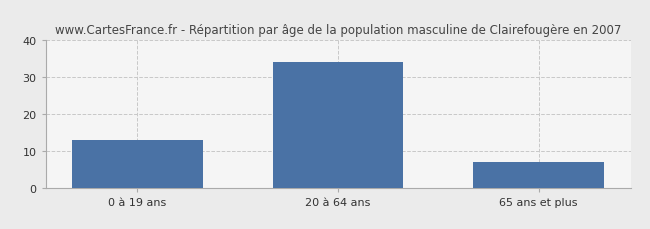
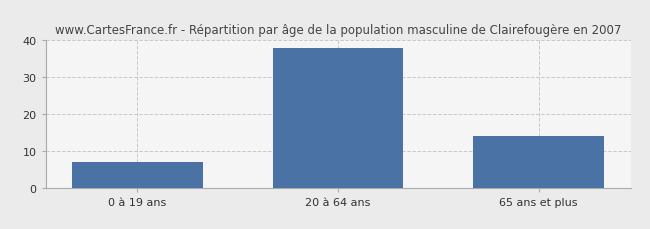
0 à 19 ans: 13 -> 7
20 à 64 ans: 34 -> 38
65 ans et plus: 7 -> 14
